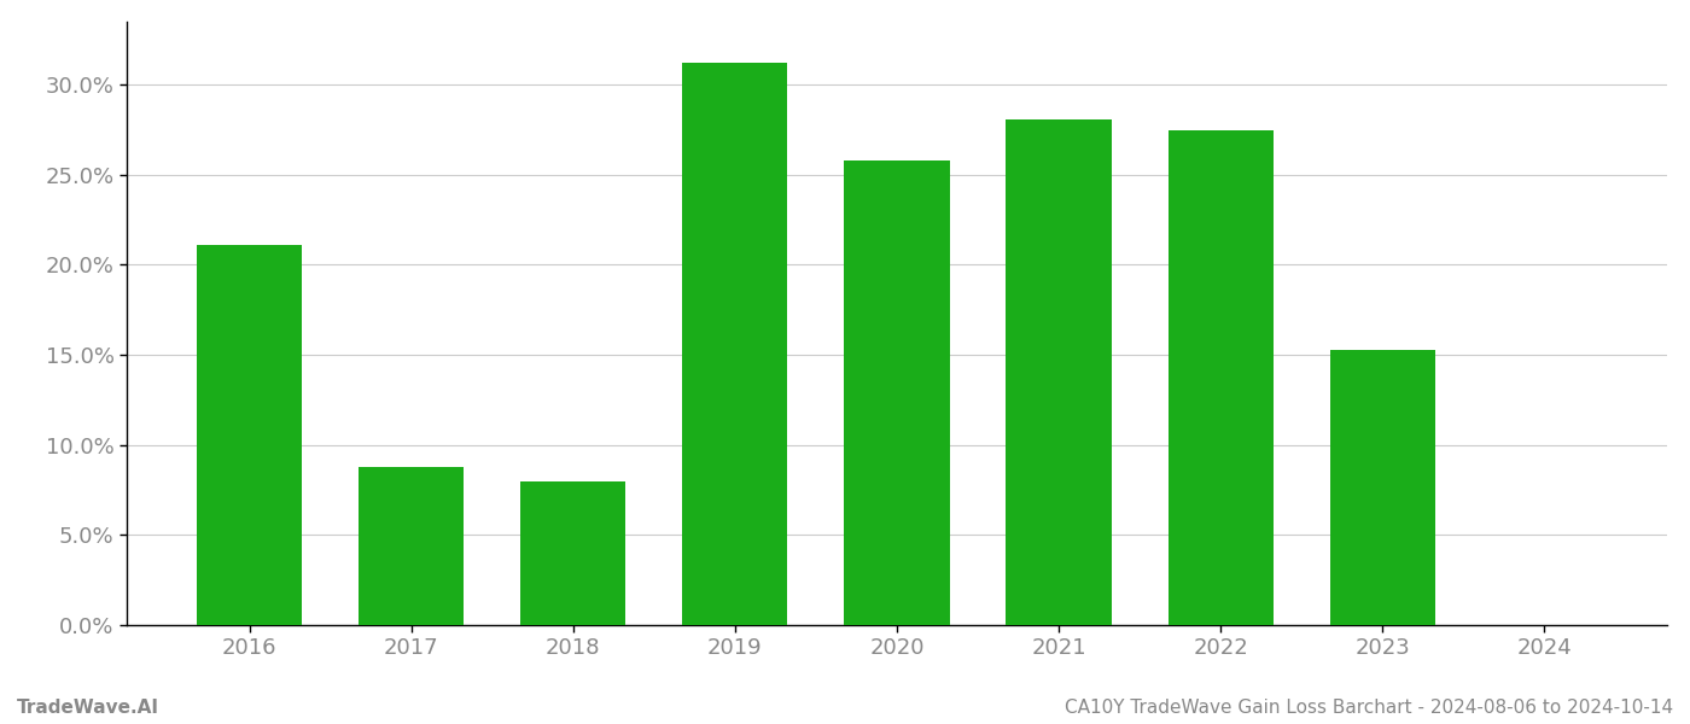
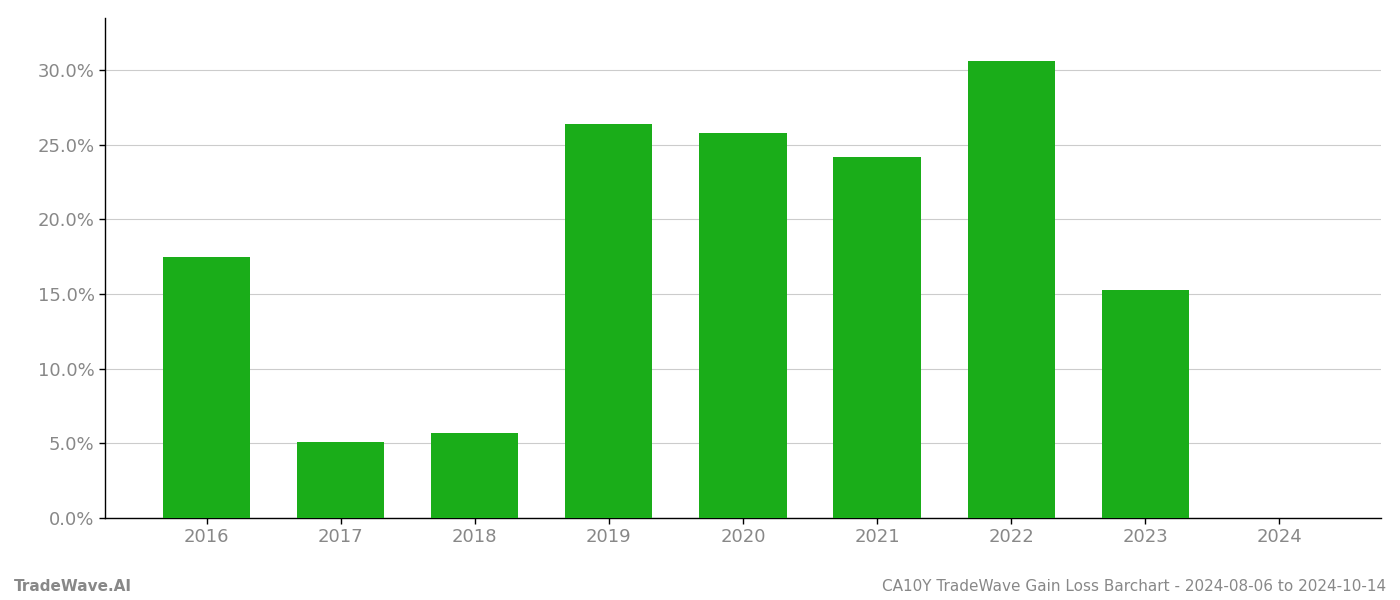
2016: 21.1% -> 17.5%
2017: 8.8% -> 5.1%
2018: 8.0% -> 5.7%
2019: 31.2% -> 26.4%
2021: 28.1% -> 24.2%
2022: 27.5% -> 30.6%
